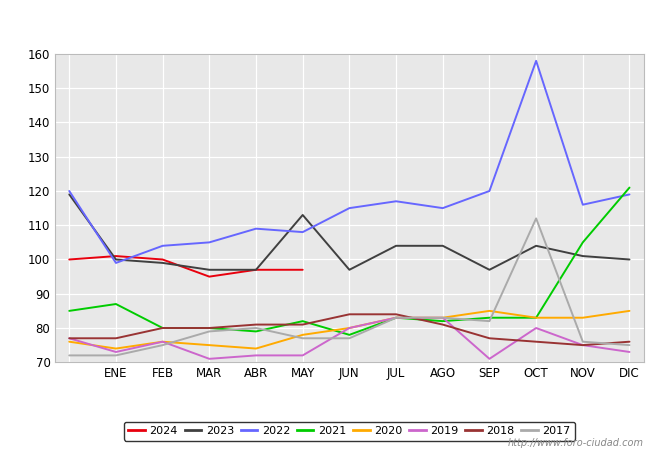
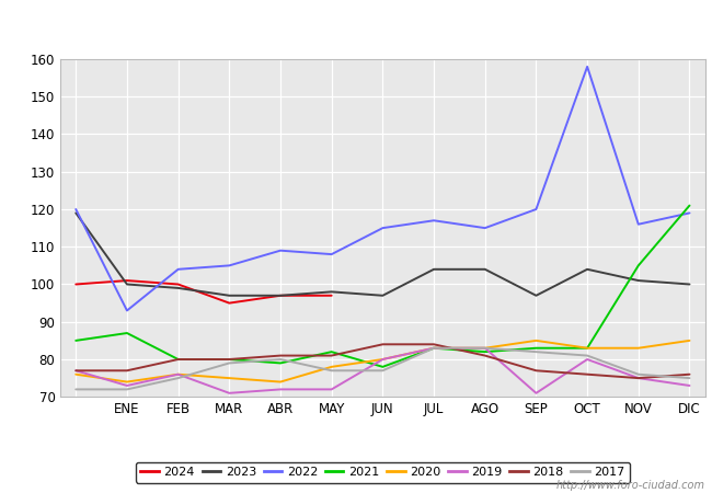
2022/ENE: 99 -> 93
2023/MAY: 113 -> 98
2017/OCT: 112 -> 81
